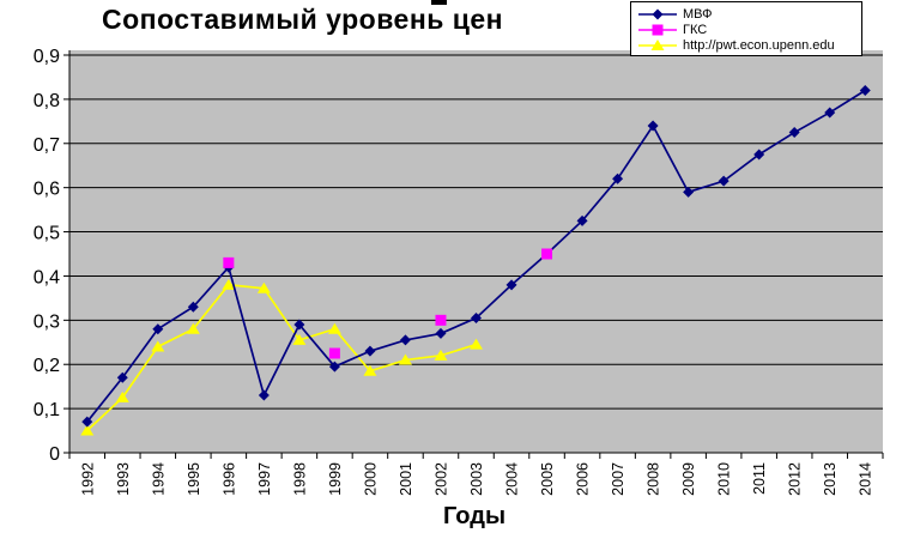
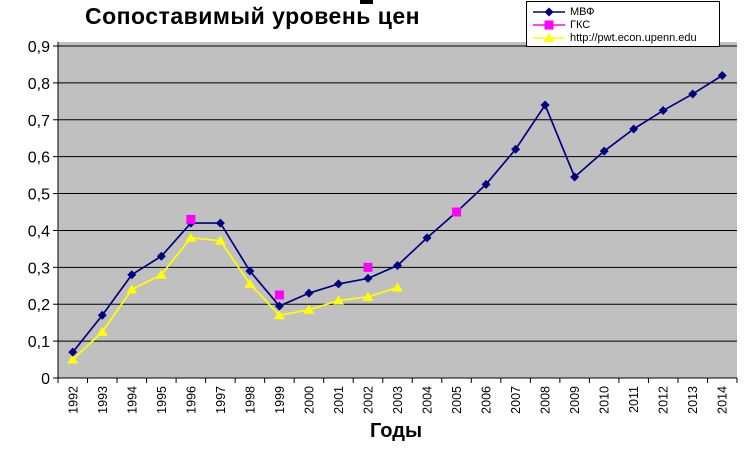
МВФ/1997: 0,13 -> 0,42
http://pwt.econ.upenn.edu/1999: 0,28 -> 0,17
МВФ/2009: 0,59 -> 0,55
